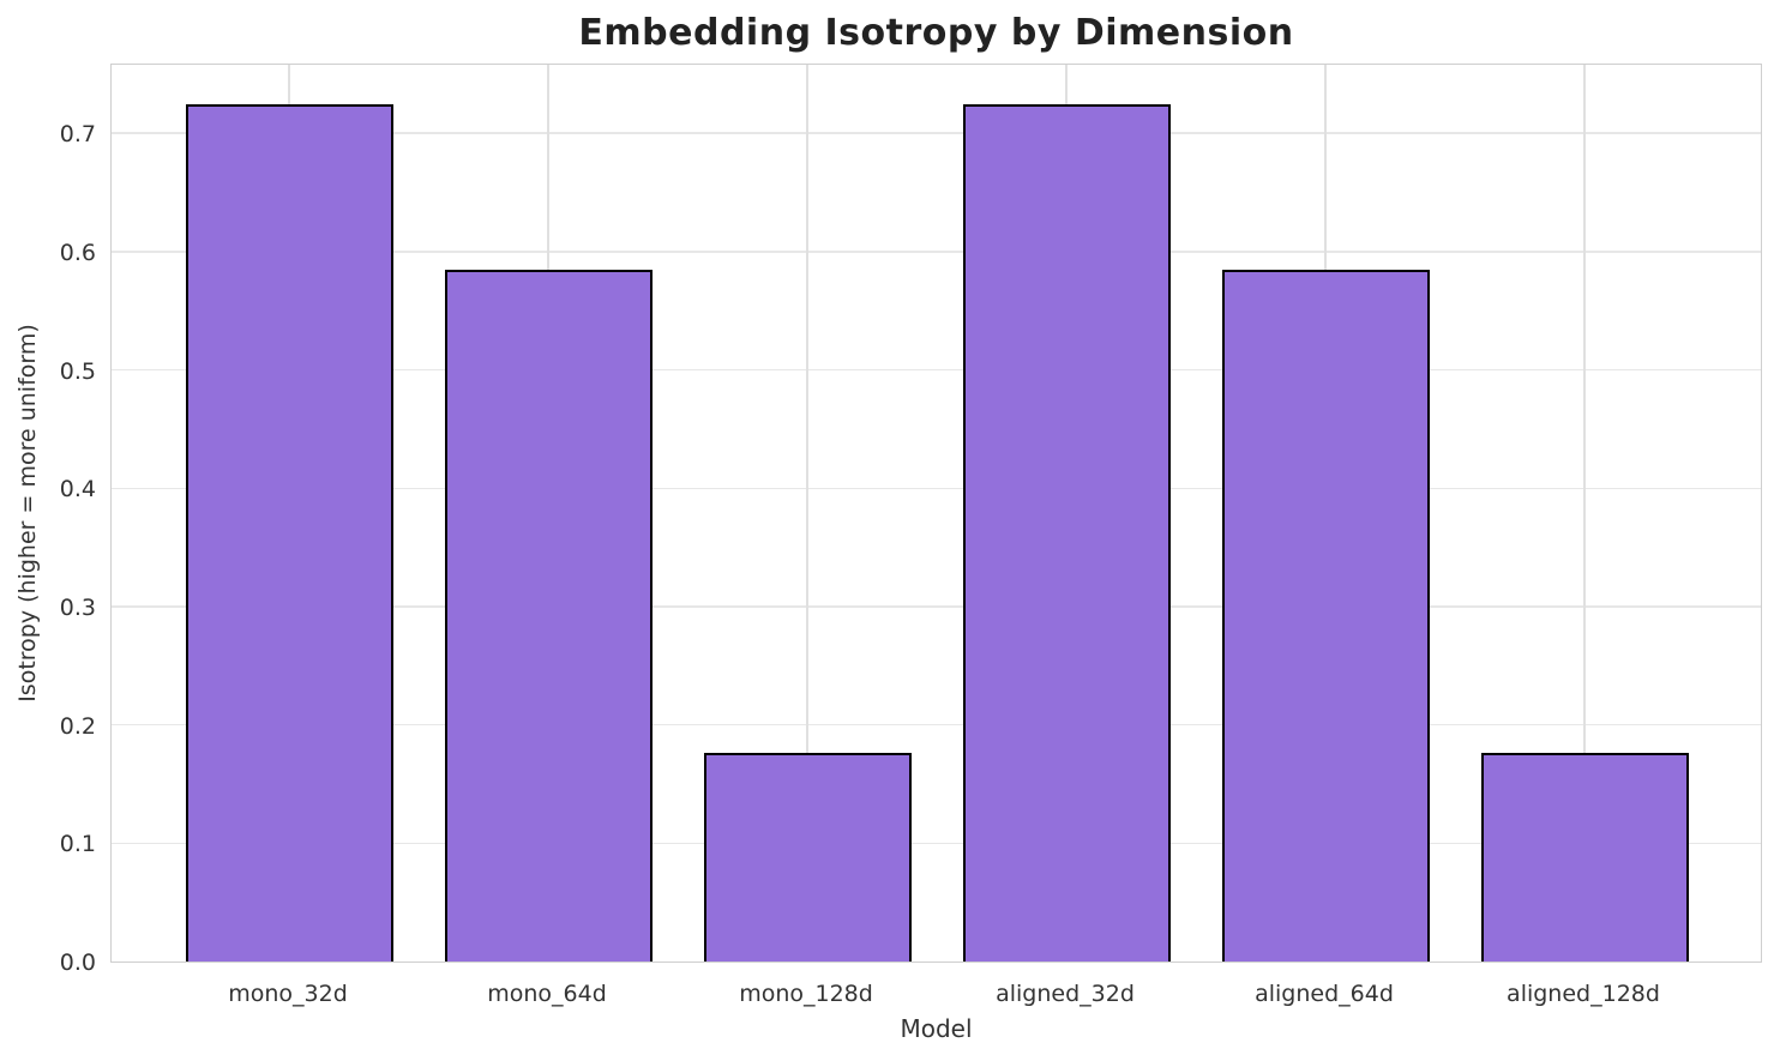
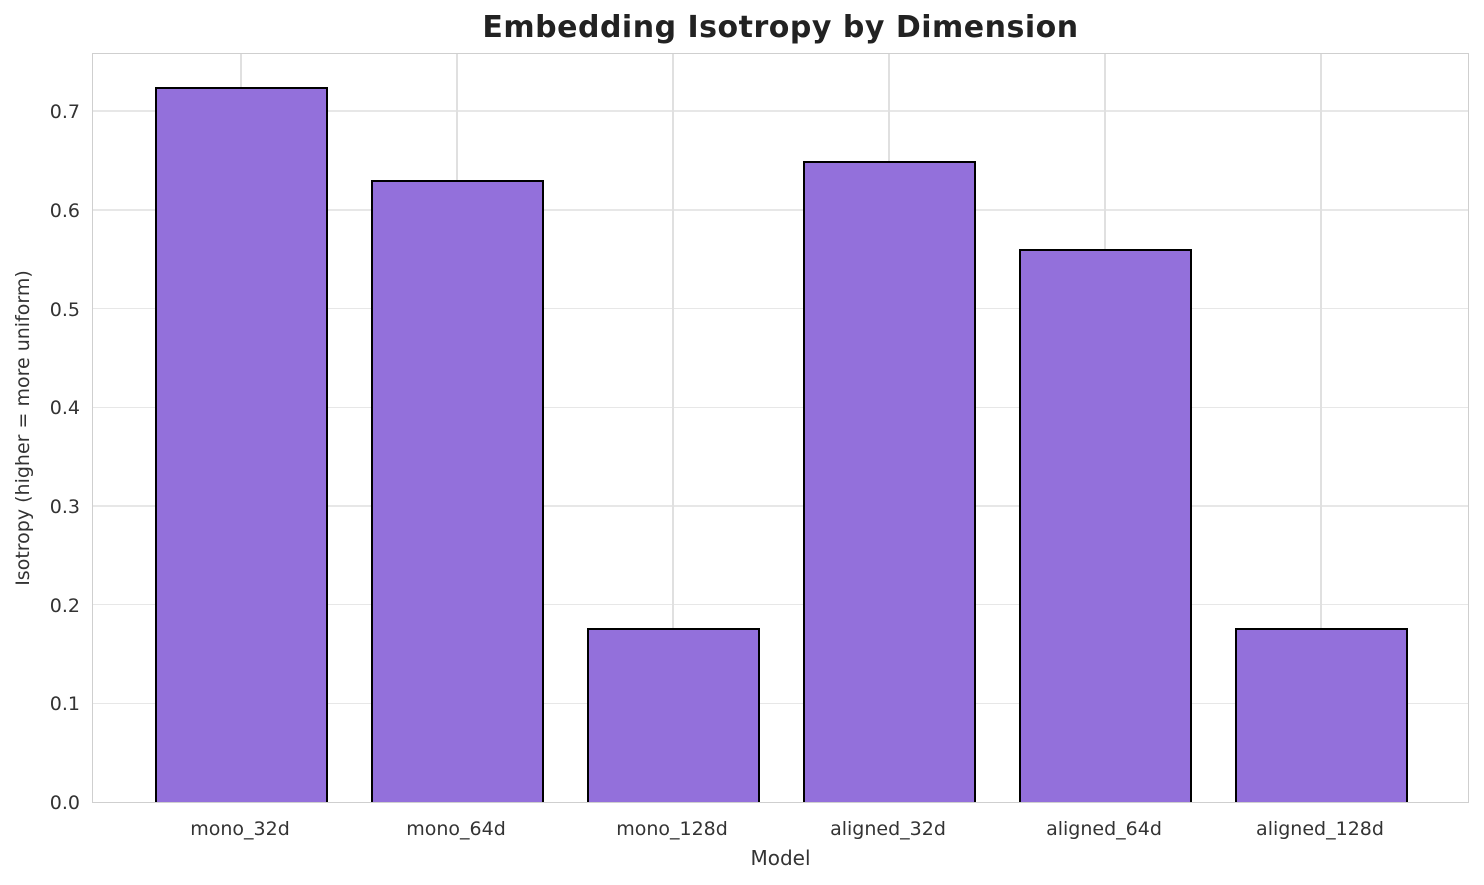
mono_64d: 0.58 -> 0.63
aligned_32d: 0.72 -> 0.65
aligned_64d: 0.58 -> 0.56
